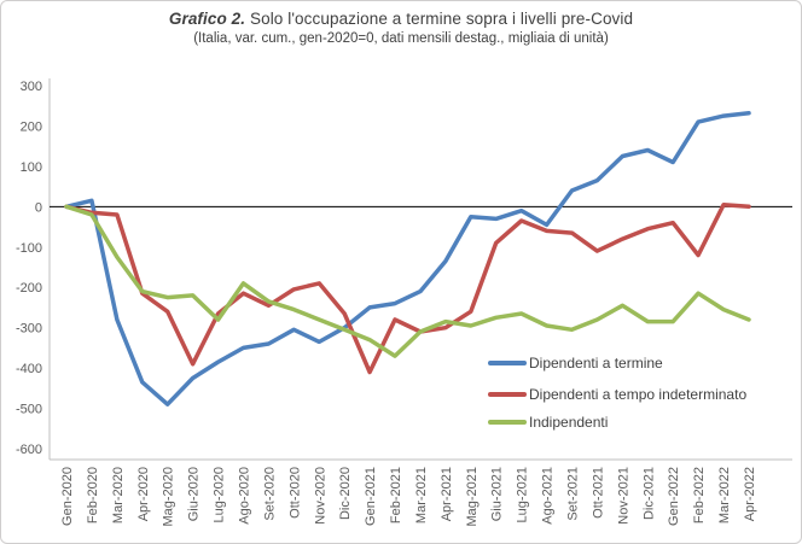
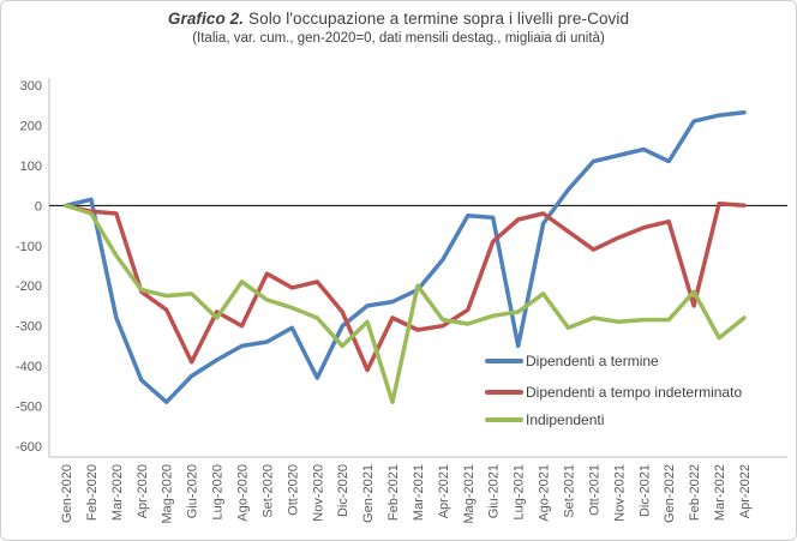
Dipendenti a tempo indeterminato/Ago-2020: -220 -> -300
Dipendenti a tempo indeterminato/Set-2020: -240 -> -170
Dipendenti a termine/Nov-2020: -340 -> -430
Indipendenti/Dic-2020: -300 -> -350
Indipendenti/Gen-2021: -330 -> -290
Indipendenti/Feb-2021: -370 -> -490
Indipendenti/Mar-2021: -310 -> -200
Dipendenti a termine/Lug-2021: -10 -> -350
Dipendenti a tempo indeterminato/Ago-2021: -60 -> -20
Indipendenti/Ago-2021: -300 -> -220
Dipendenti a termine/Ott-2021: 60 -> 110
Indipendenti/Nov-2021: -240 -> -290
Dipendenti a tempo indeterminato/Feb-2022: -120 -> -250
Indipendenti/Mar-2022: -260 -> -330
